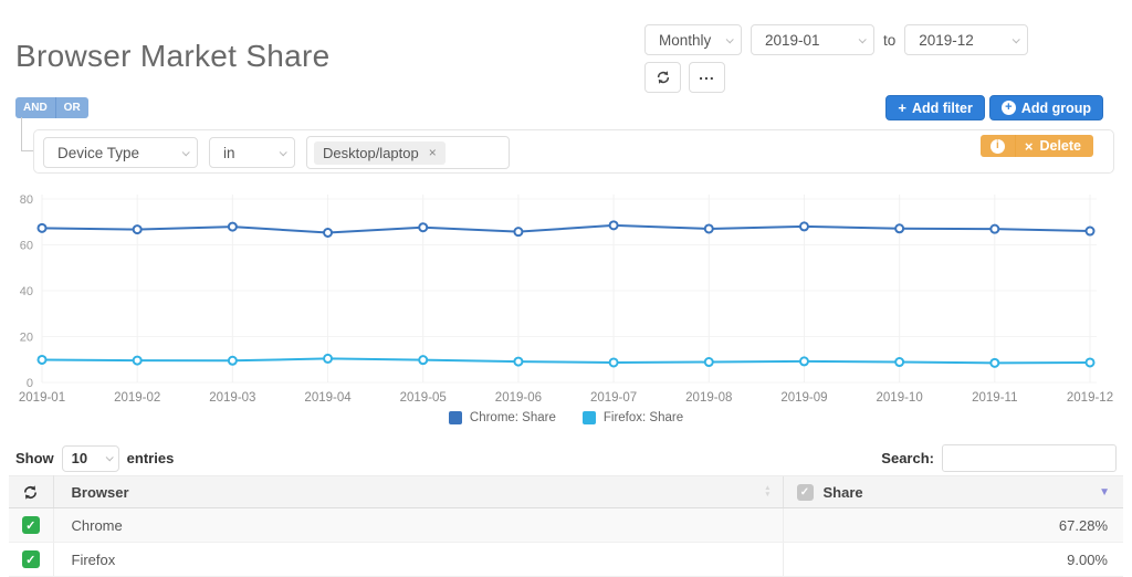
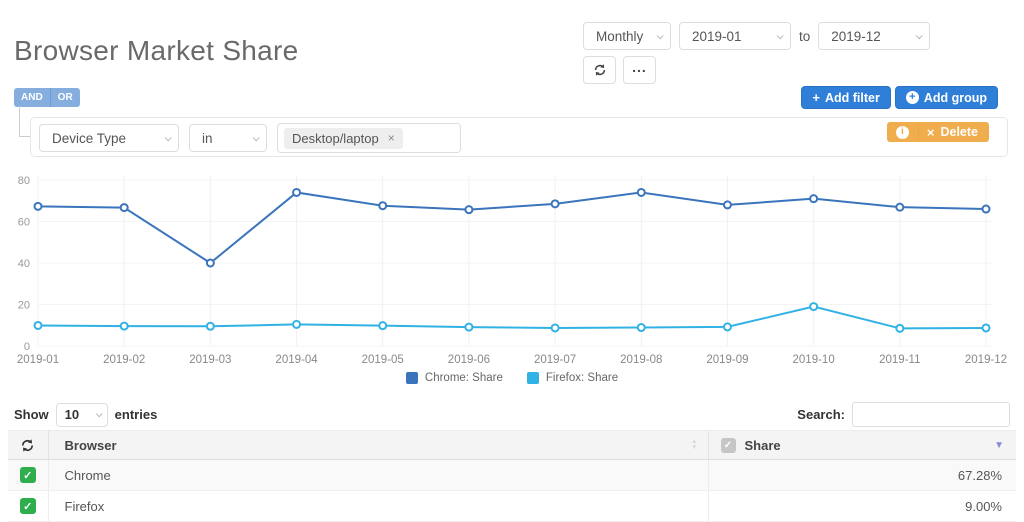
Chrome: Share/2019-03: 68 -> 40
Chrome: Share/2019-04: 65 -> 74
Chrome: Share/2019-08: 67 -> 74
Chrome: Share/2019-10: 67 -> 71
Firefox: Share/2019-10: 9 -> 19
